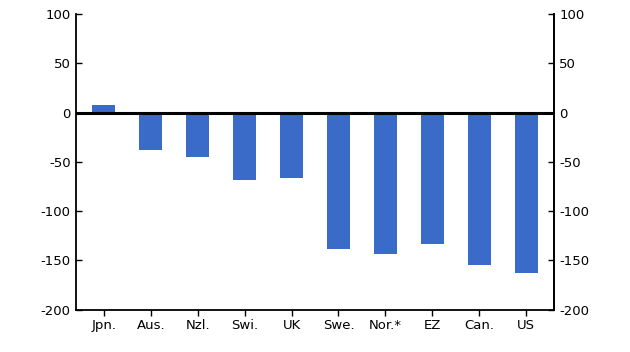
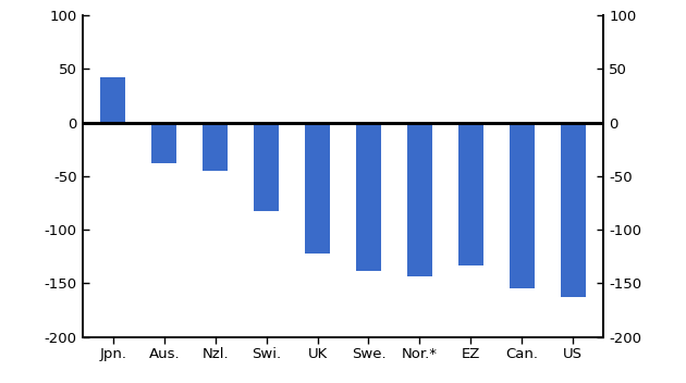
Jpn.: 8 -> 42
Swi.: -68 -> -83
UK: -66 -> -122
